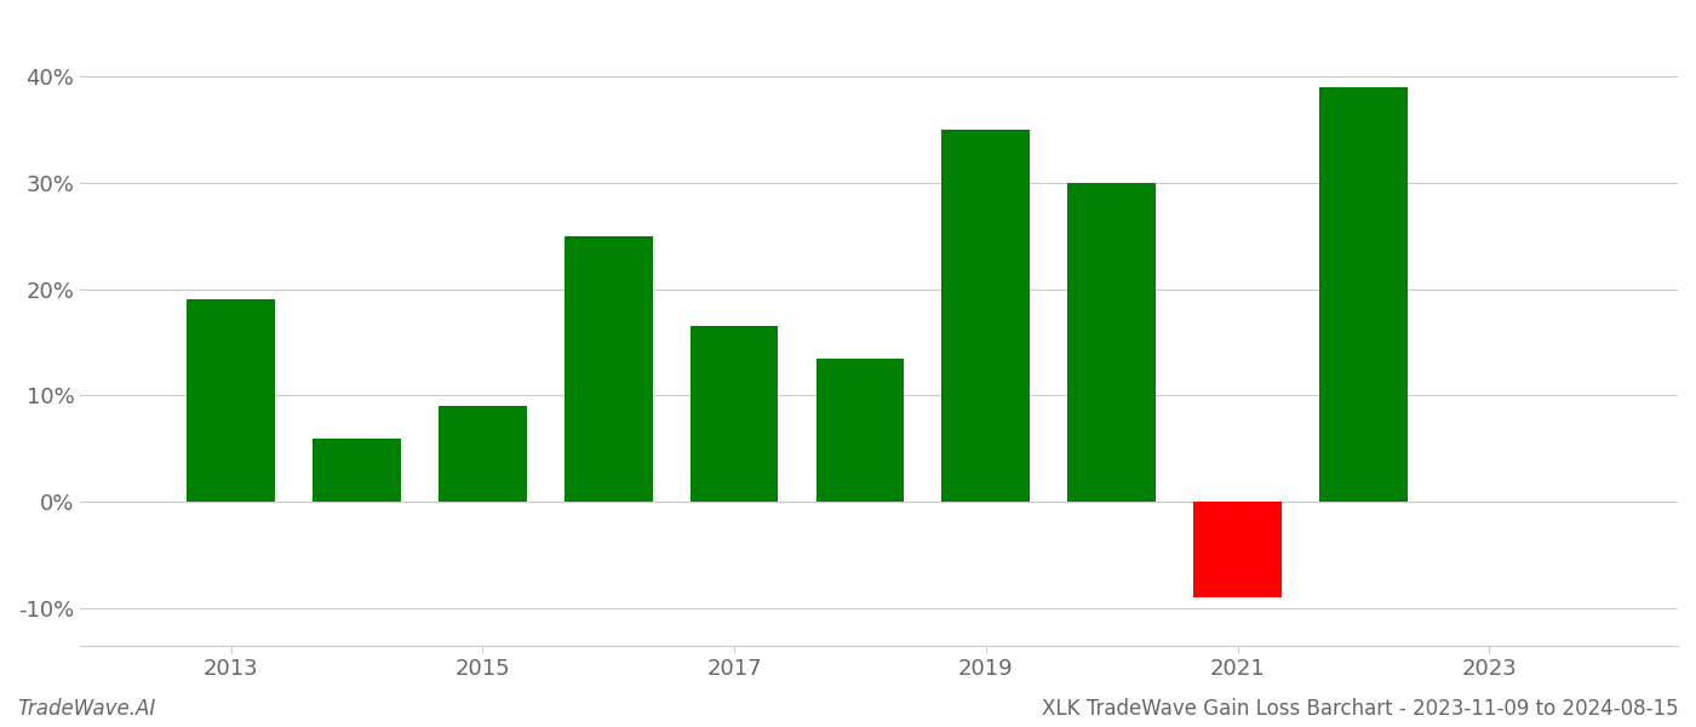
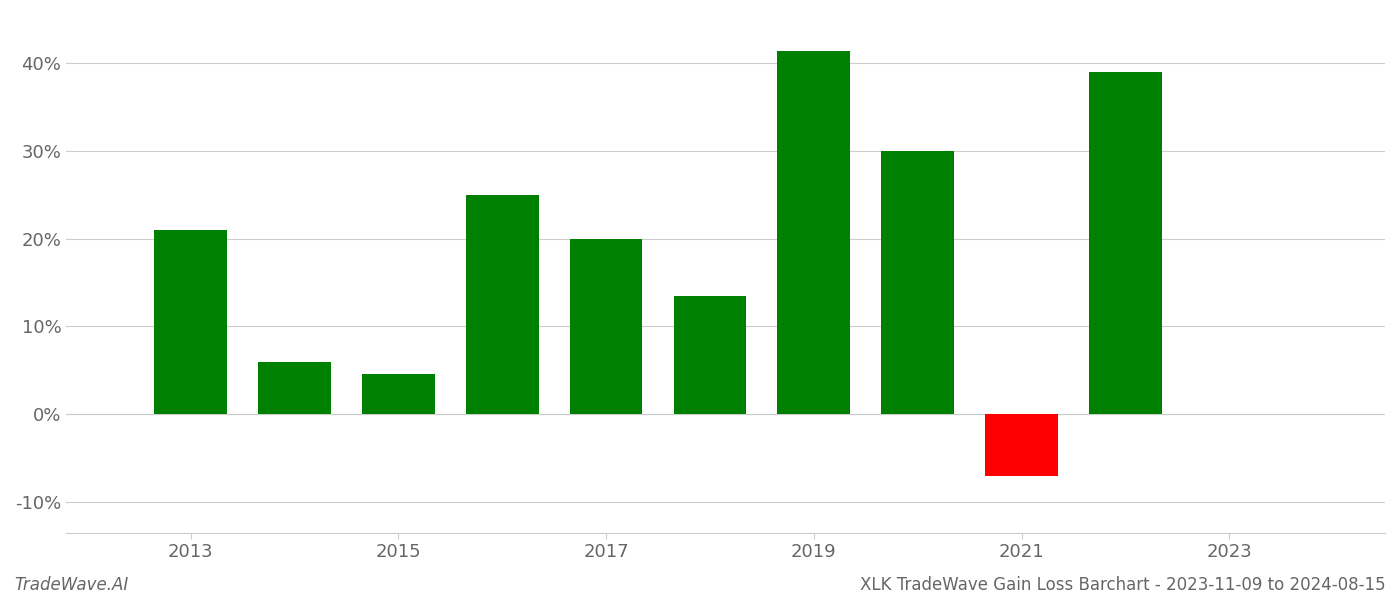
2013: 19.0% -> 21.0%
2015: 9.0% -> 4.6%
2017: 16.5% -> 20.0%
2019: 35.0% -> 41.4%
2021: -9.0% -> -7.0%
